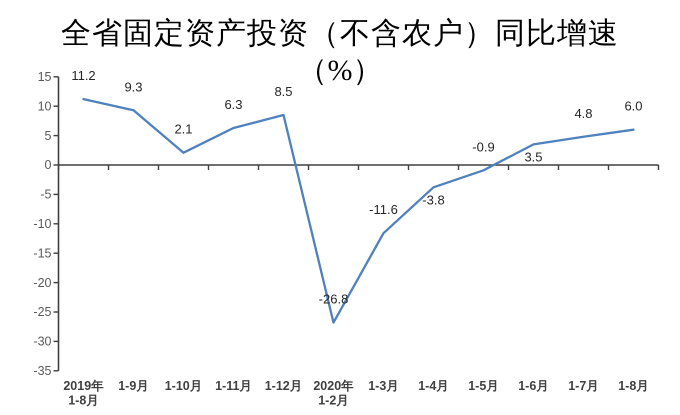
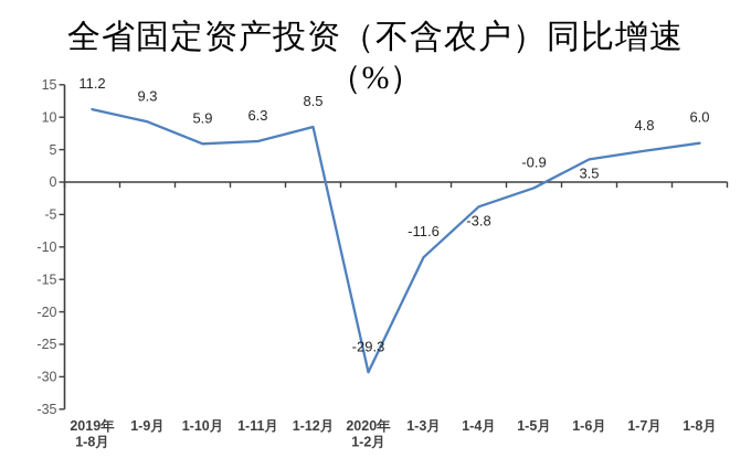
1-10月: 2.1 -> 5.9
2020年 1-2月: -26.8 -> -29.3
